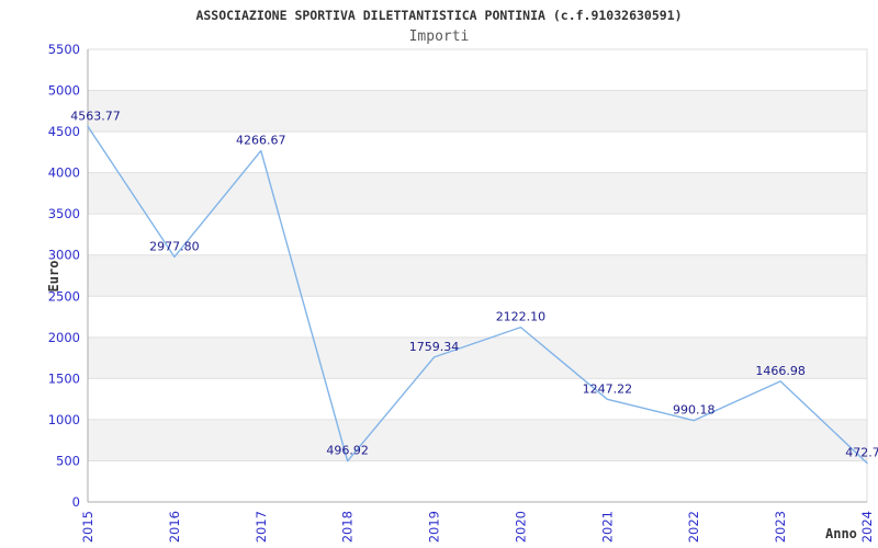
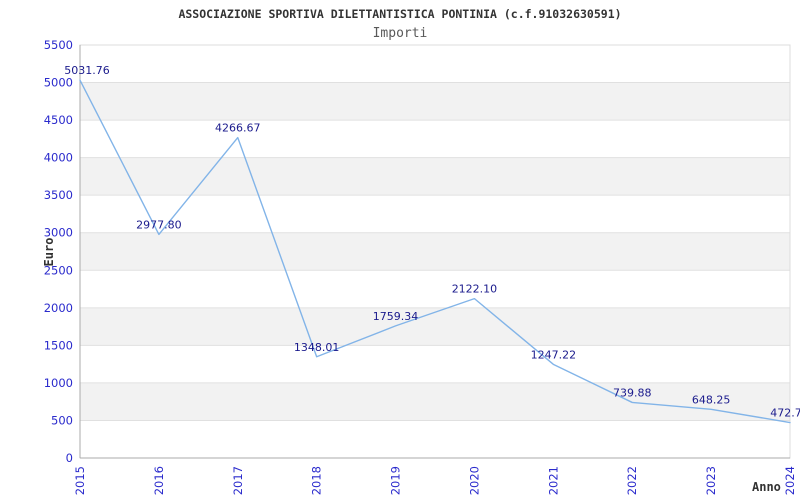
2015: 4563.77 -> 5031.76
2018: 496.92 -> 1348.01
2022: 990.18 -> 739.88
2023: 1466.98 -> 648.25
